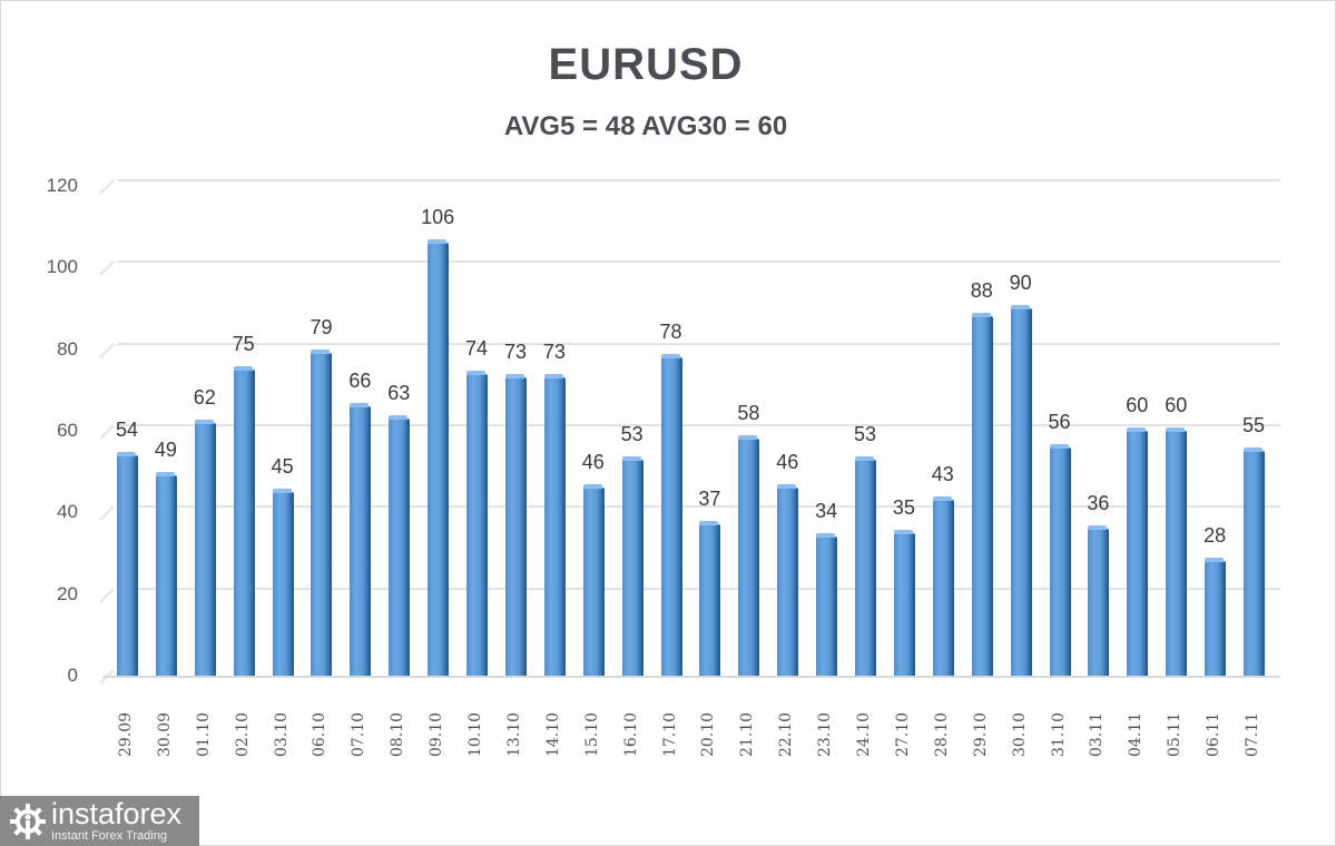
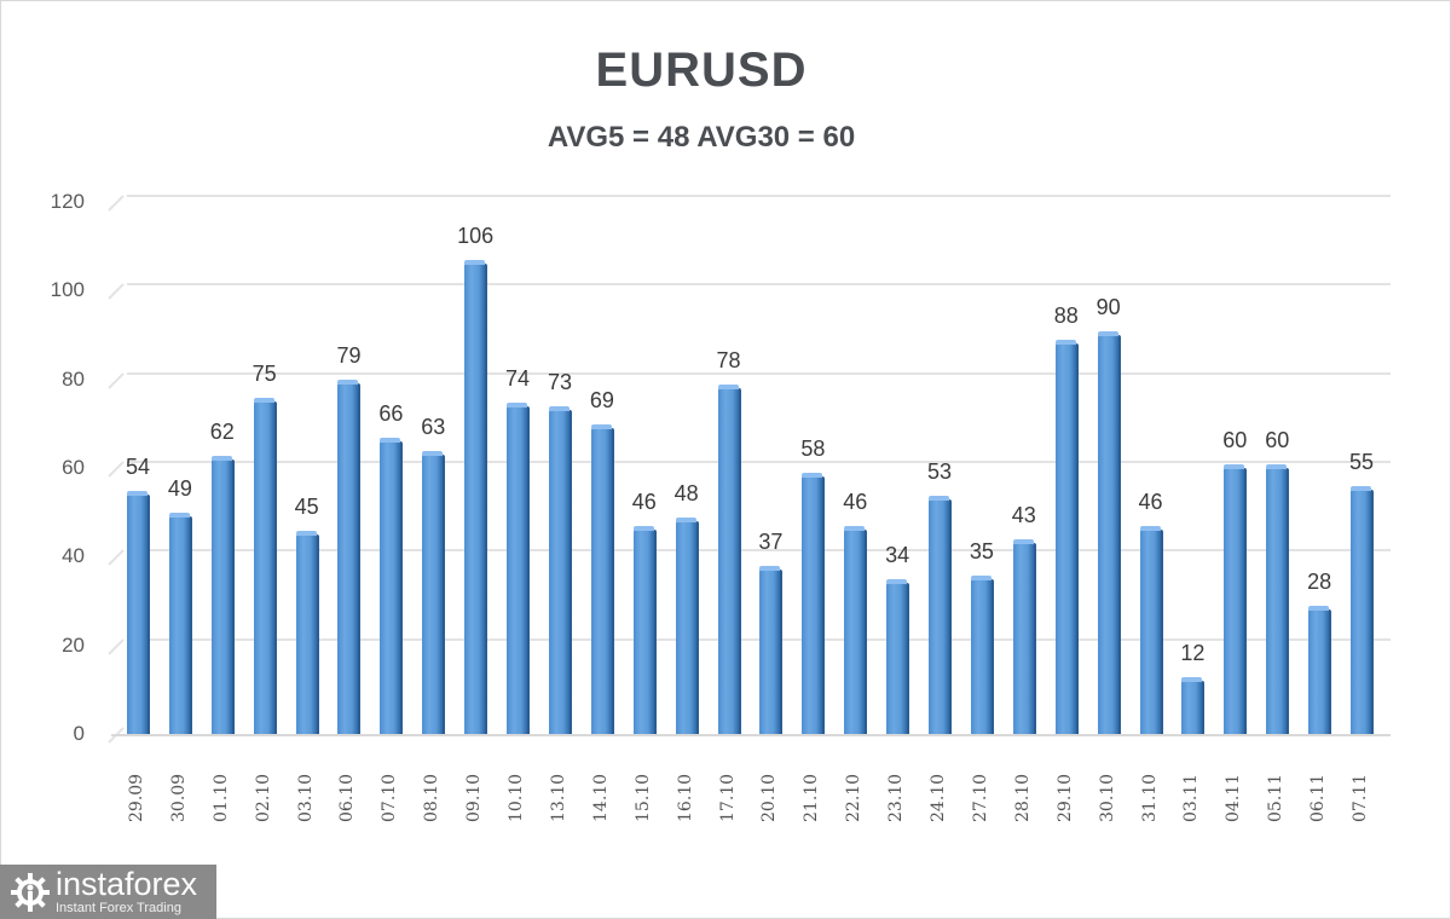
14.10: 73 -> 69
16.10: 53 -> 48
31.10: 56 -> 46
03.11: 36 -> 12
